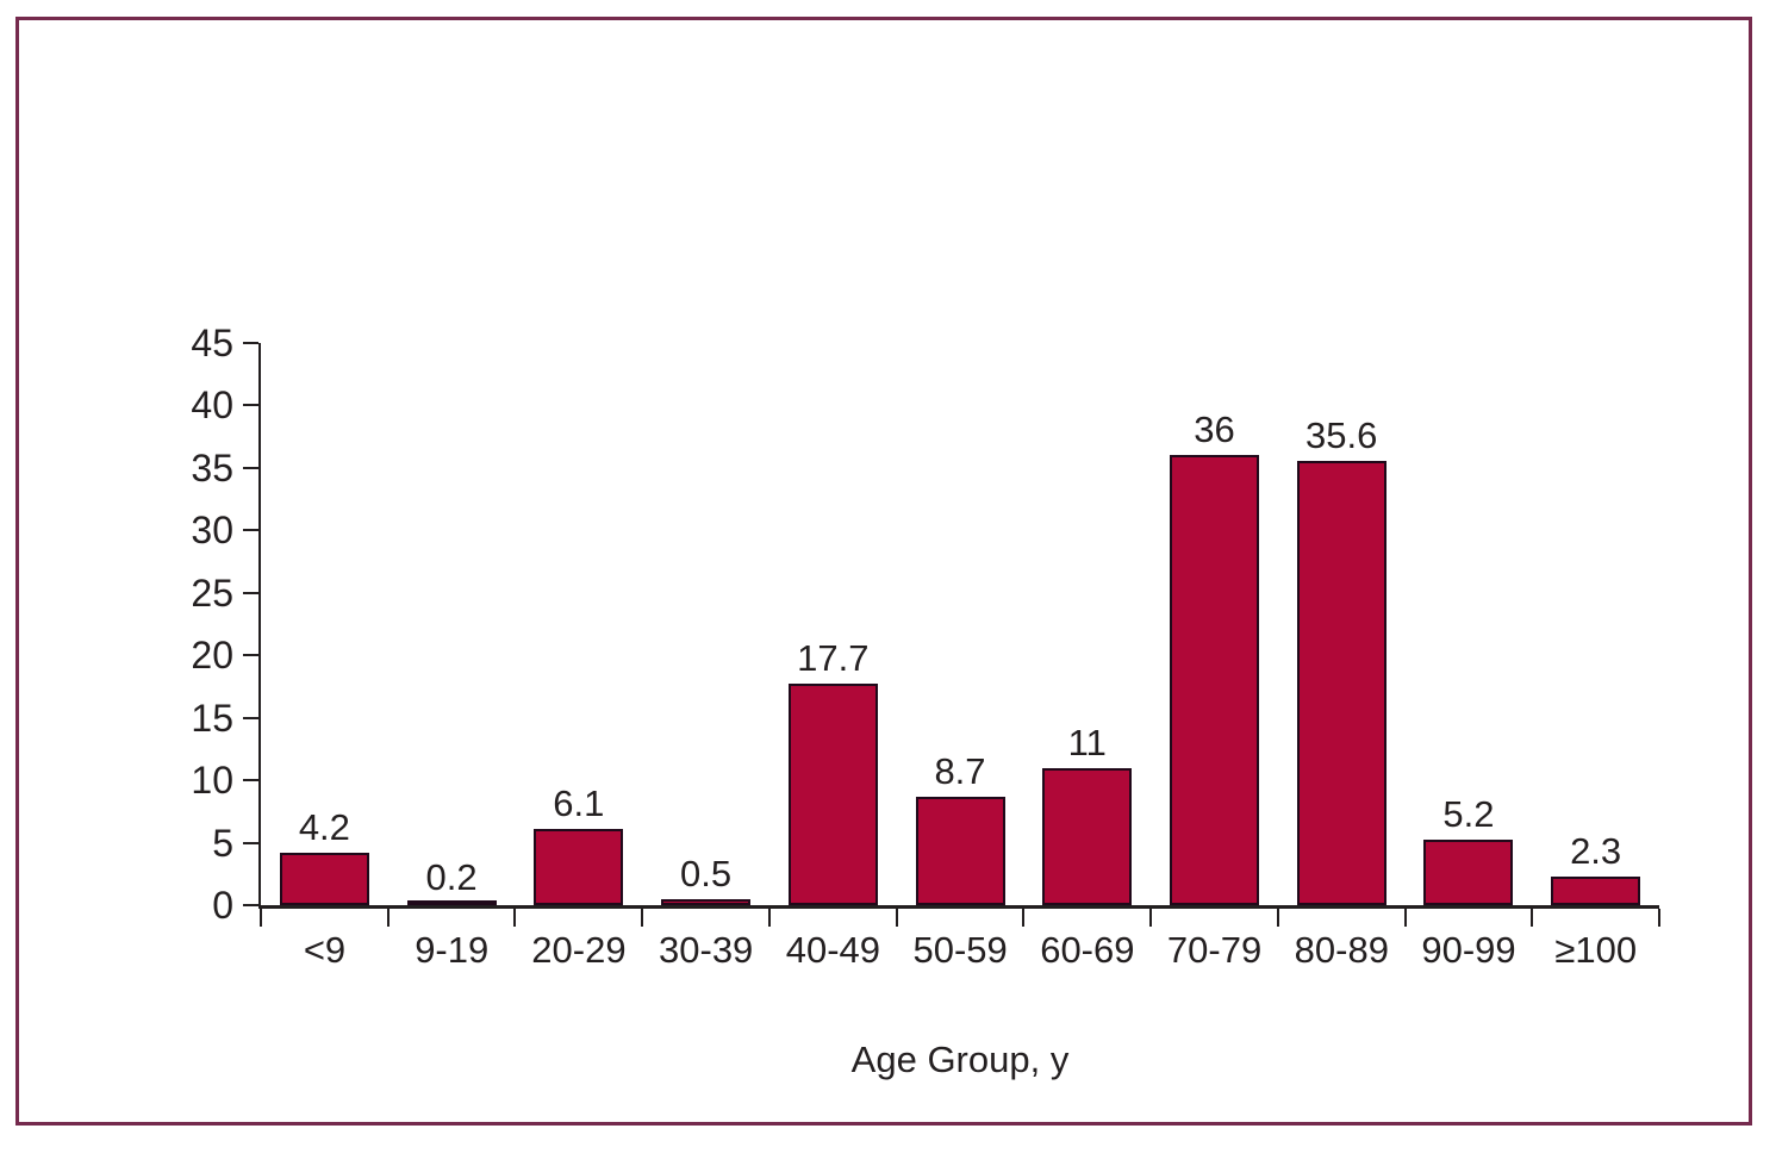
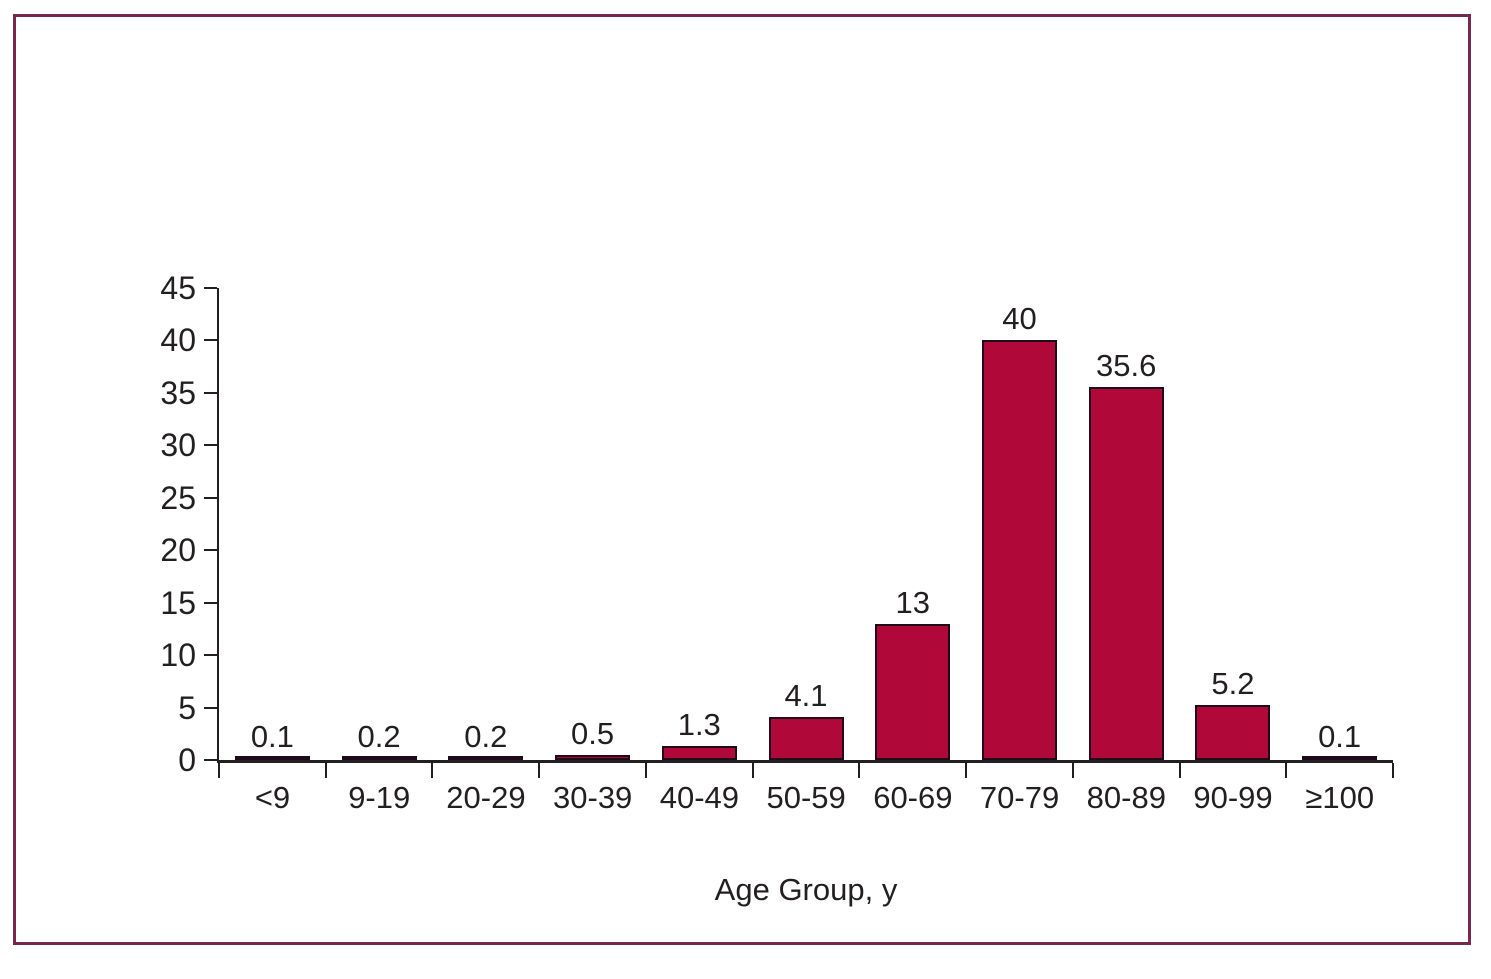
<9: 4.2 -> 0.1
20-29: 6.1 -> 0.2
40-49: 17.7 -> 1.3
50-59: 8.7 -> 4.1
60-69: 11 -> 13
70-79: 36 -> 40
≥100: 2.3 -> 0.1
